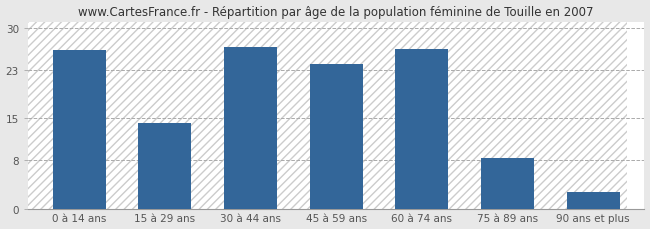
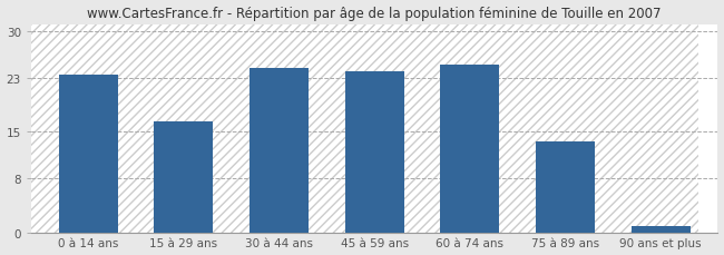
0 à 14 ans: 26.2 -> 23.5
15 à 29 ans: 14.2 -> 16.5
30 à 44 ans: 26.8 -> 24.5
60 à 74 ans: 26.4 -> 25.0
75 à 89 ans: 8.4 -> 13.5
90 ans et plus: 2.8 -> 1.0
